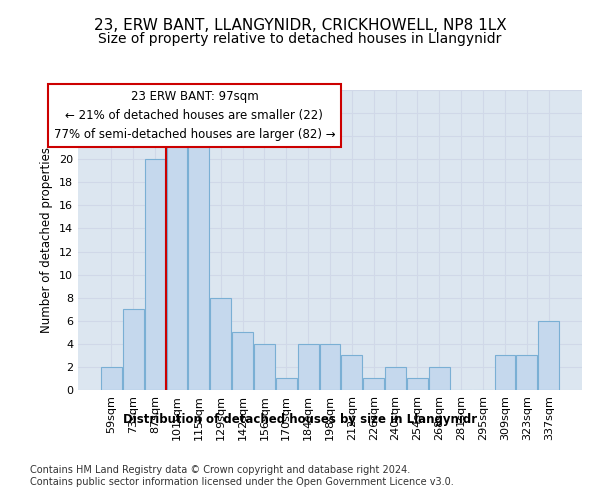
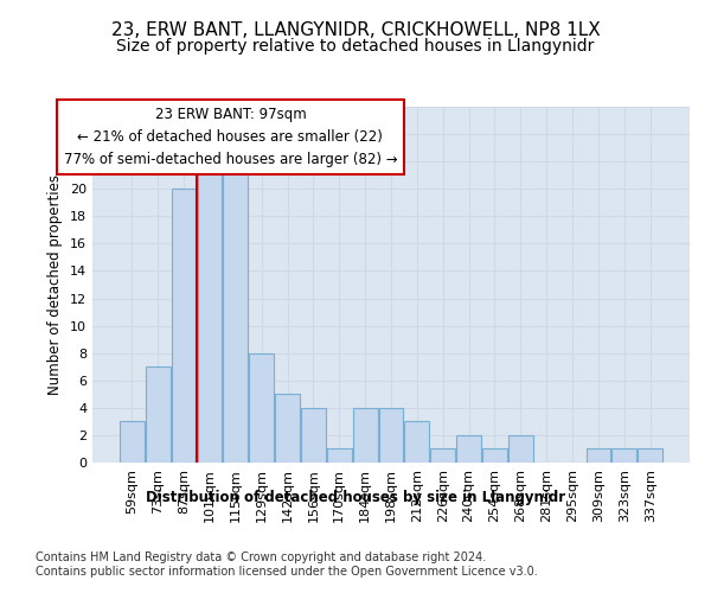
59sqm: 2 -> 3
309sqm: 3 -> 1
323sqm: 3 -> 1
337sqm: 6 -> 1
